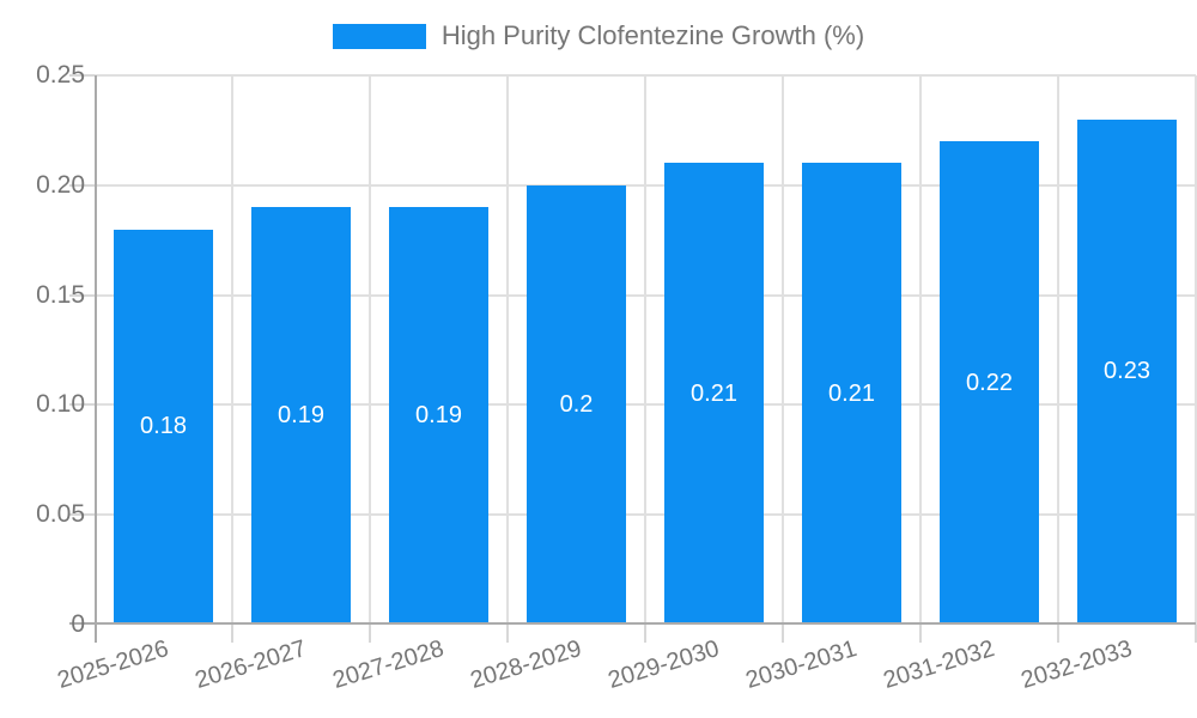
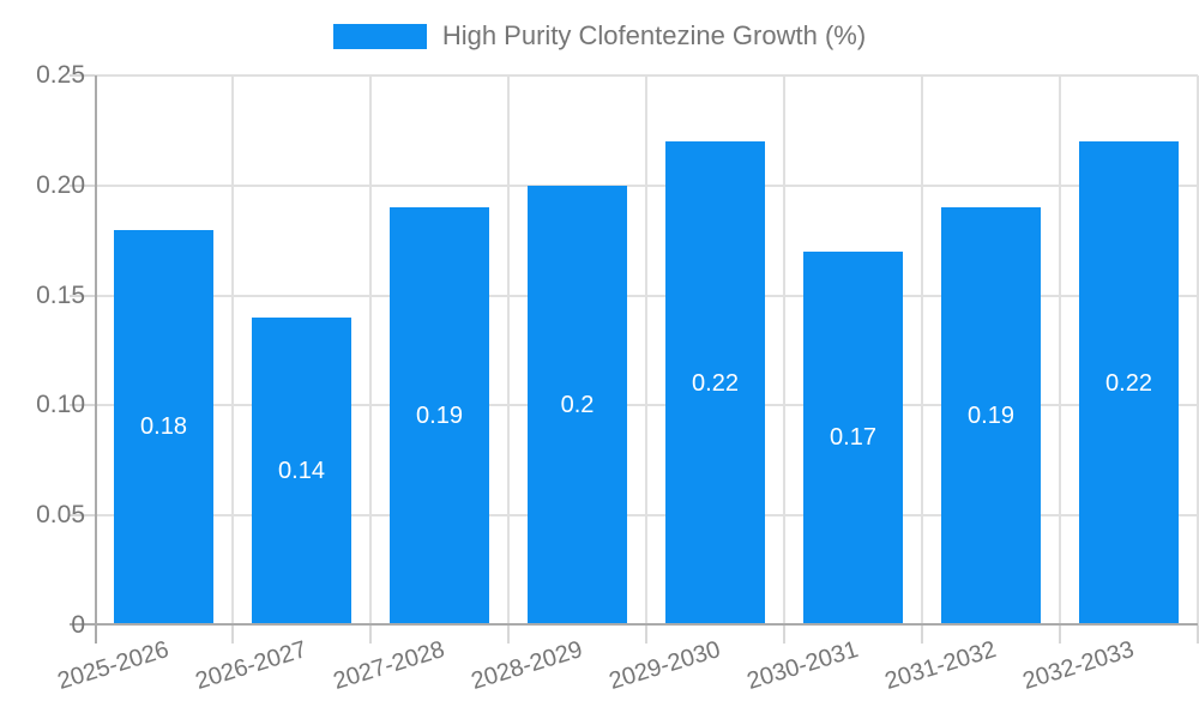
2026-2027: 0.19 -> 0.14
2029-2030: 0.21 -> 0.22
2030-2031: 0.21 -> 0.17
2031-2032: 0.22 -> 0.19
2032-2033: 0.23 -> 0.22
